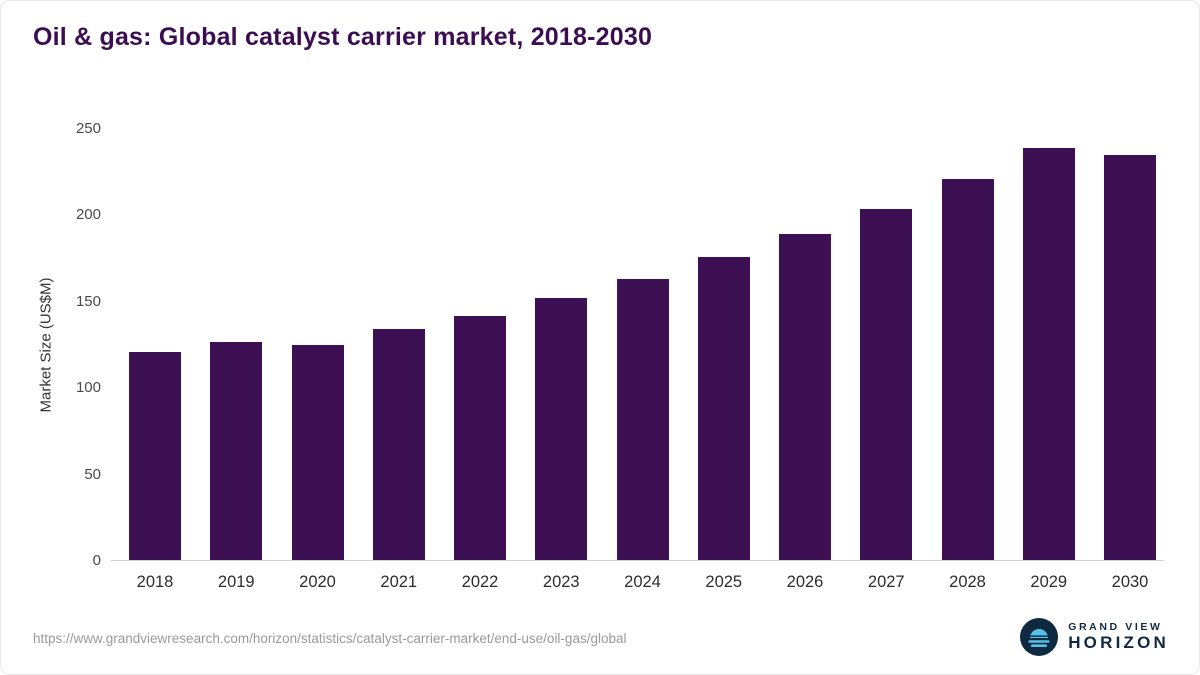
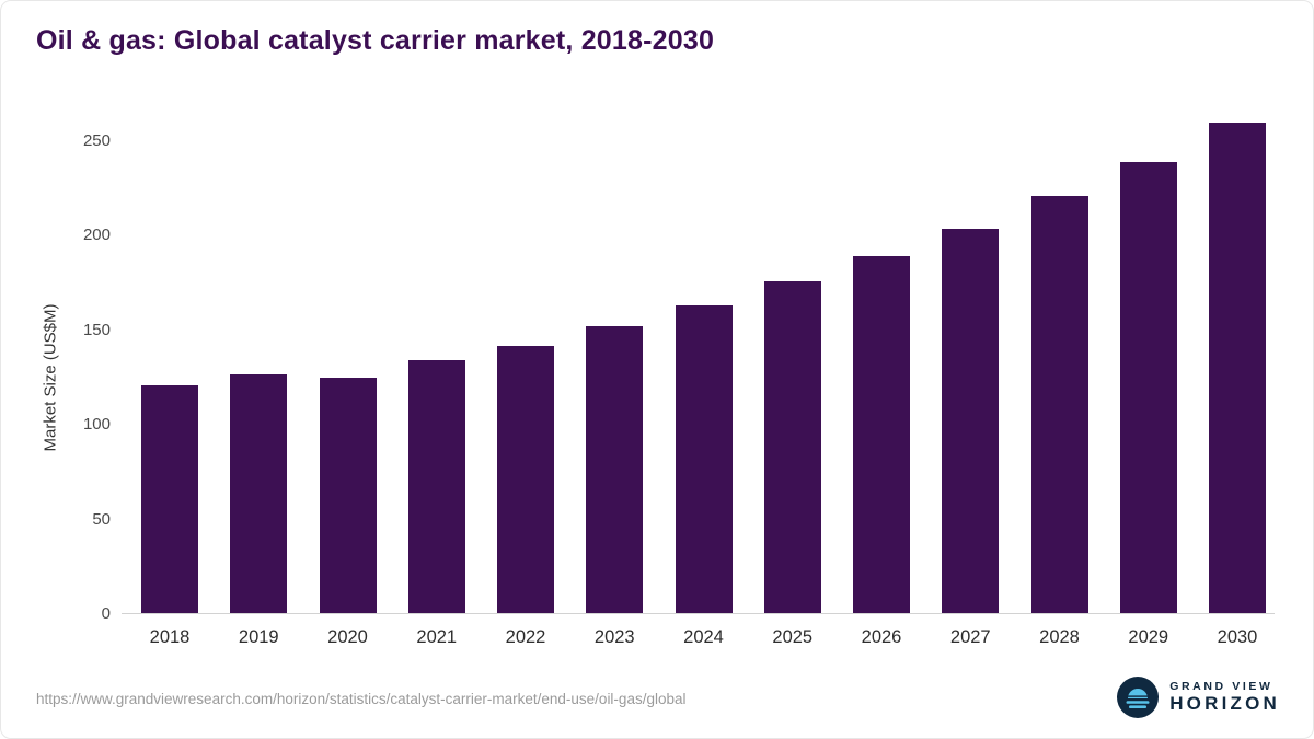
2030: 235 -> 260
